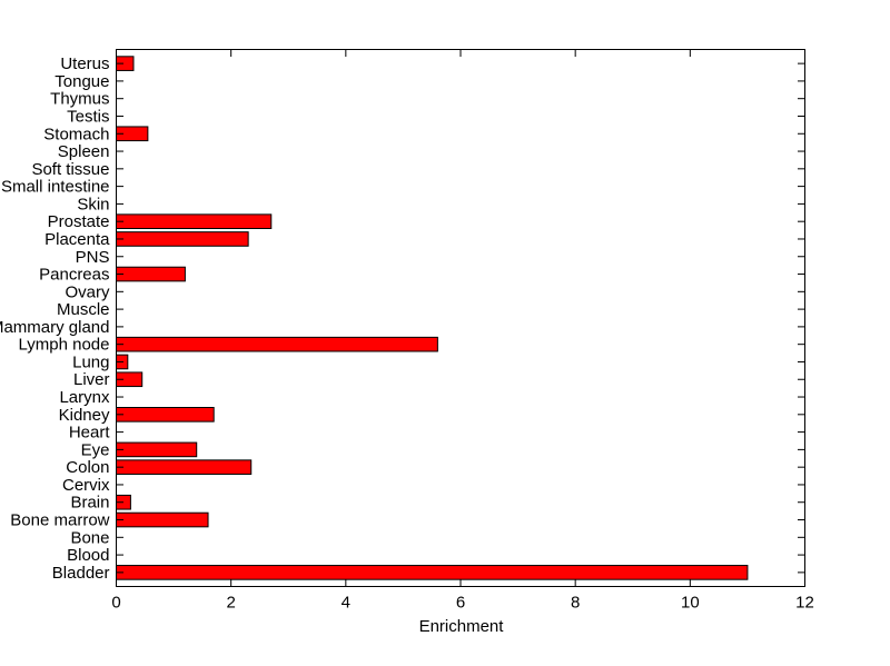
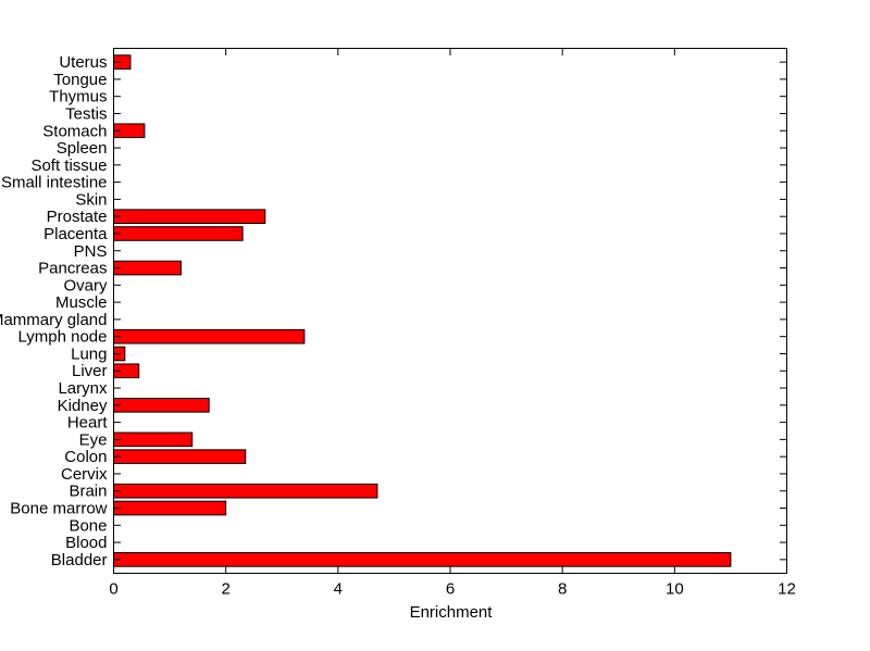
Lymph node: 5.6 -> 3.4
Brain: 0.2 -> 4.7
Bone marrow: 1.6 -> 2.0
